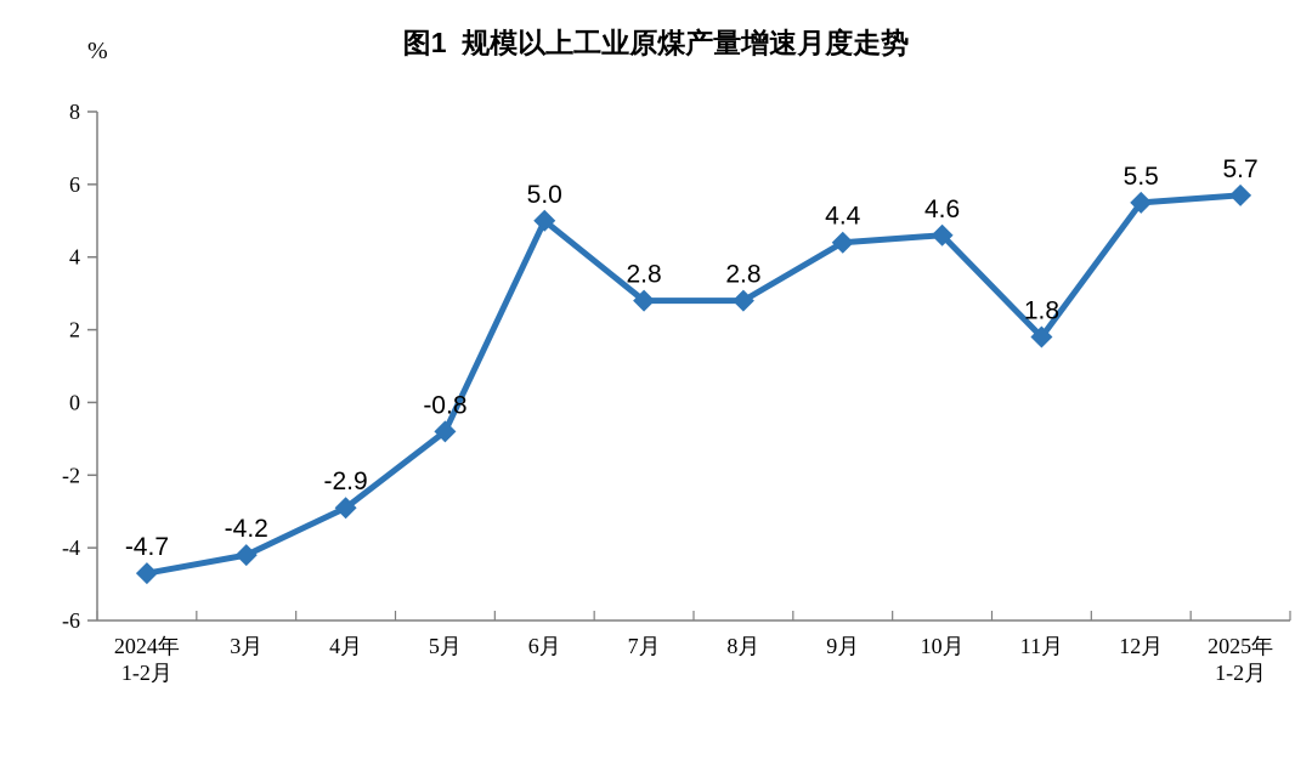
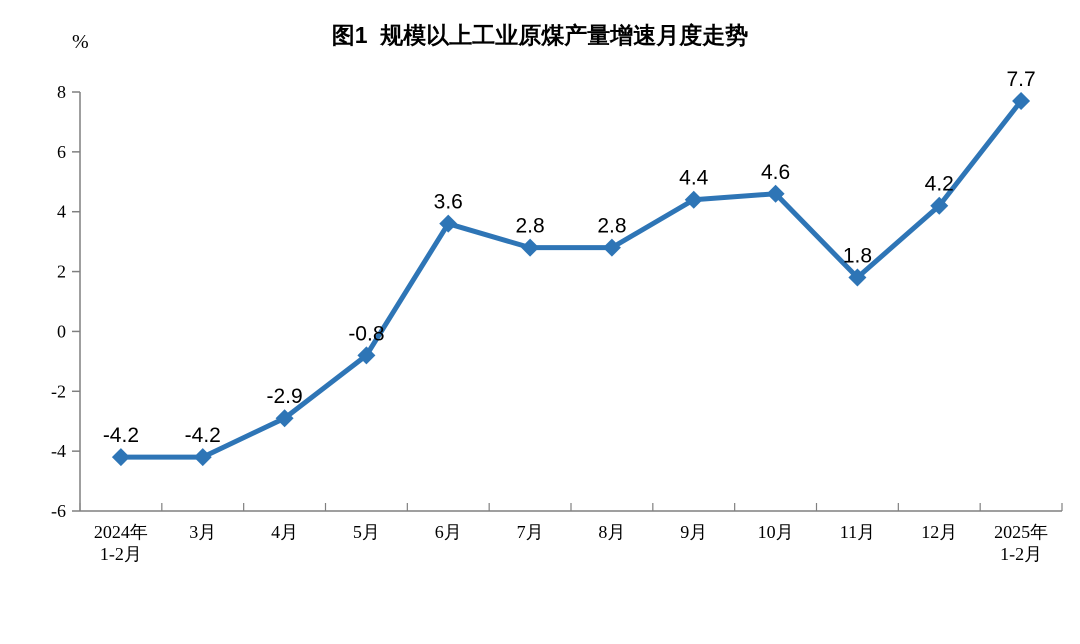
2024年 1-2月: -4.7 -> -4.2
6月: 5.0 -> 3.6
12月: 5.5 -> 4.2
2025年 1-2月: 5.7 -> 7.7
